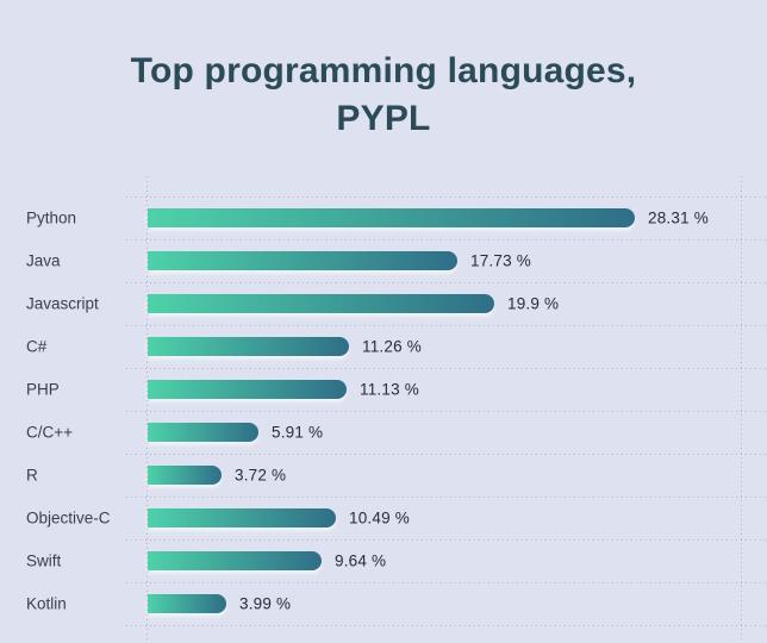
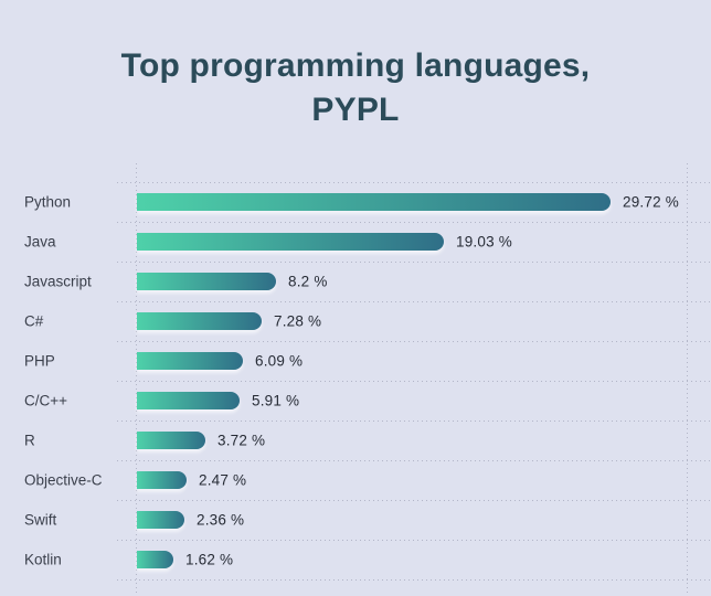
Python: 28.31 -> 29.72
Java: 17.73 -> 19.03
Javascript: 19.9 -> 8.2
C#: 11.26 -> 7.28
PHP: 11.13 -> 6.09
Objective-C: 10.49 -> 2.47
Swift: 9.64 -> 2.36
Kotlin: 3.99 -> 1.62
